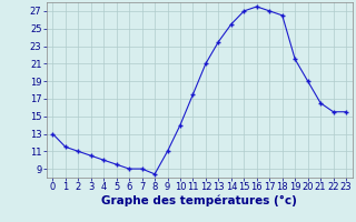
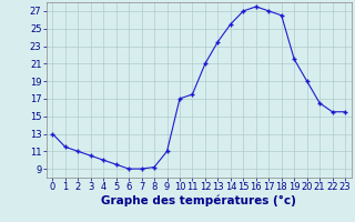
8: 8.4 -> 9.2
10: 14.0 -> 17.0
